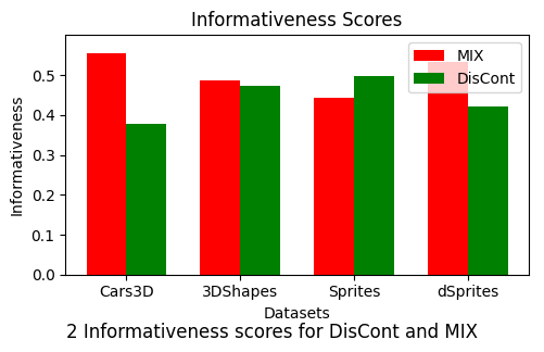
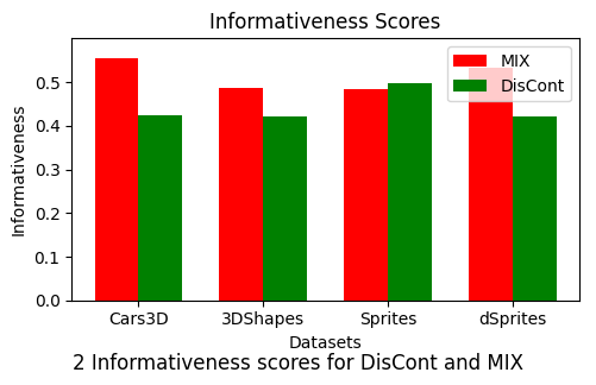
DisCont/Cars3D: 0.378 -> 0.425
DisCont/3DShapes: 0.472 -> 0.420
MIX/Sprites: 0.442 -> 0.485
